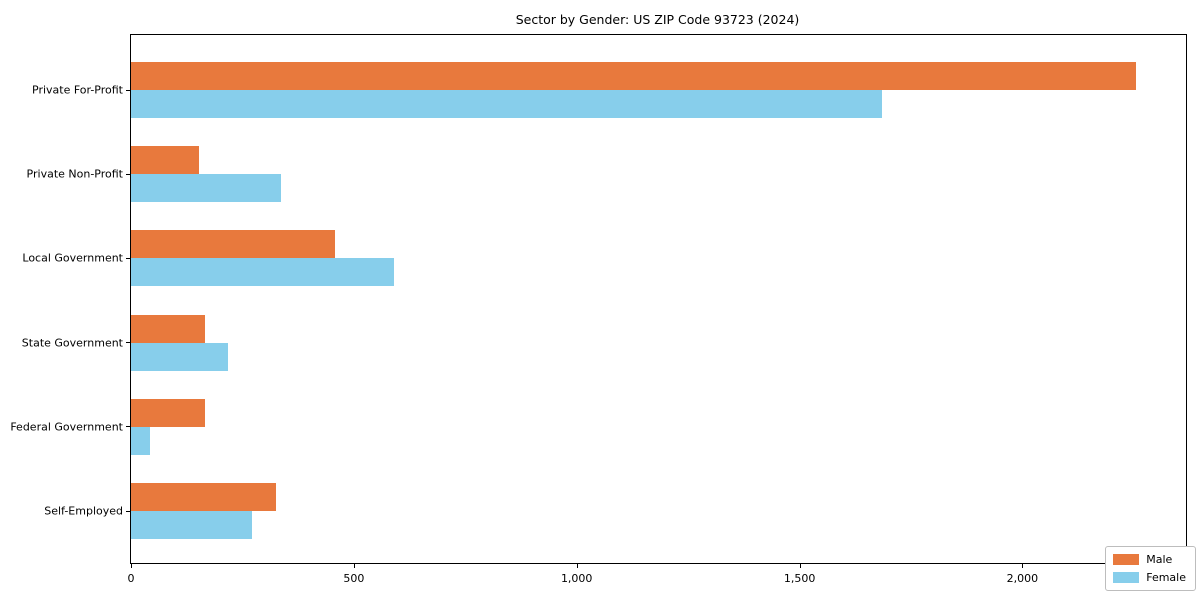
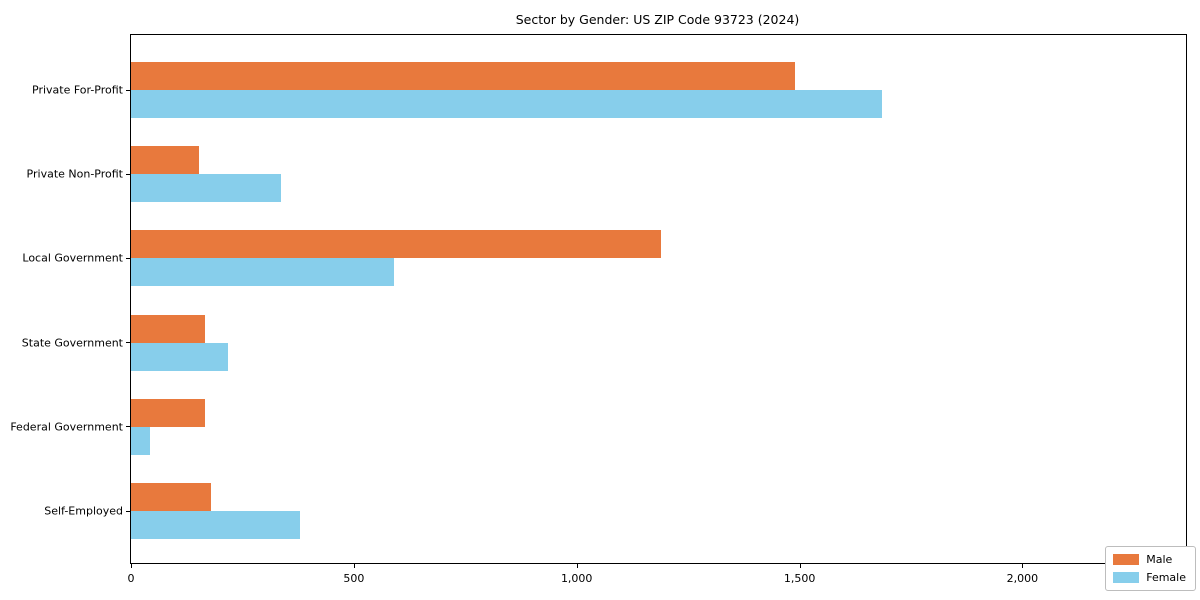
Male/Private For-Profit: 2250 -> 1490
Male/Local Government: 460 -> 1190
Male/Self-Employed: 320 -> 180
Female/Self-Employed: 270 -> 380
